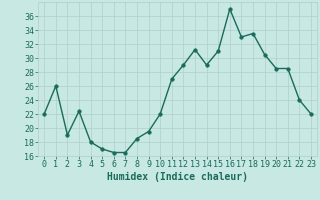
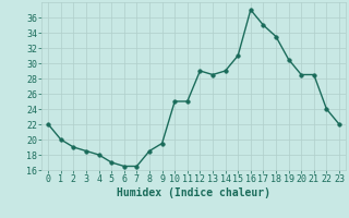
1: 26.0 -> 20.0
3: 22.4 -> 18.5
10: 22.0 -> 25.0
11: 27.0 -> 25.0
13: 31.2 -> 28.5
17: 33.0 -> 35.0
